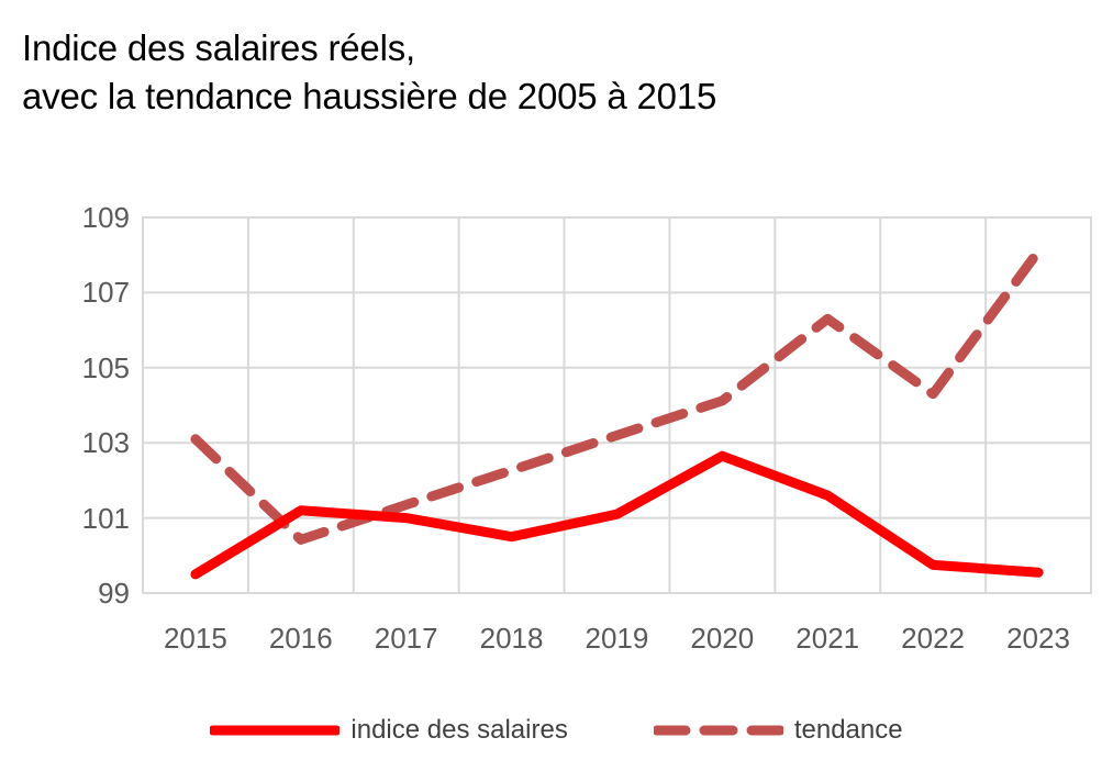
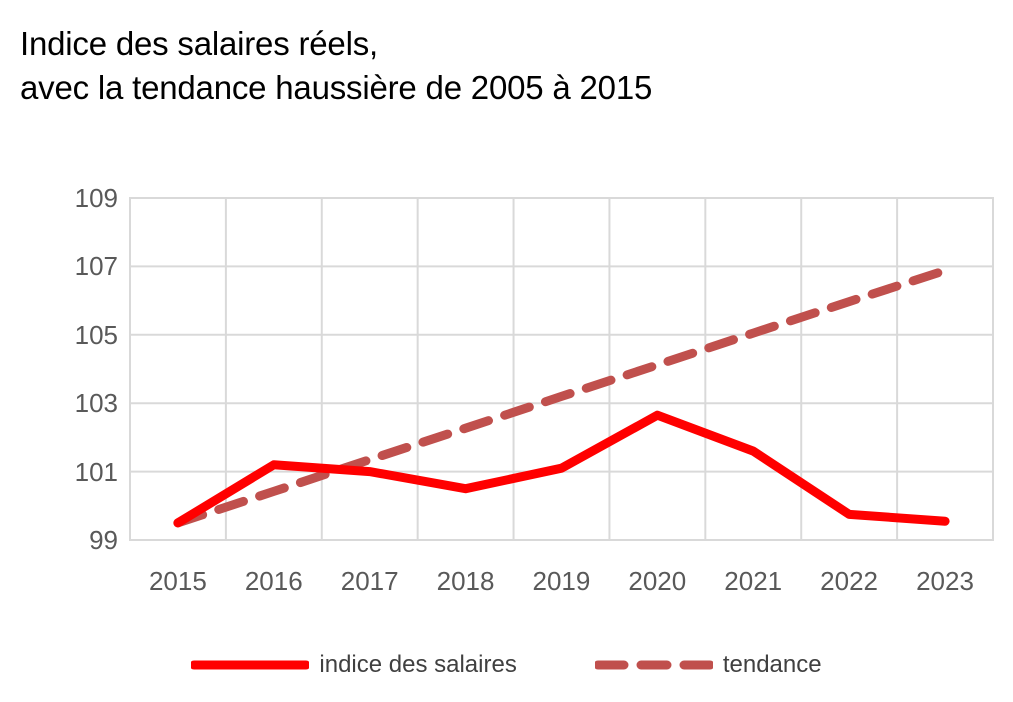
tendance/2015: 103.1 -> 99.5
tendance/2021: 106.3 -> 105.0
tendance/2022: 104.3 -> 106.0
tendance/2023: 108.1 -> 106.9
